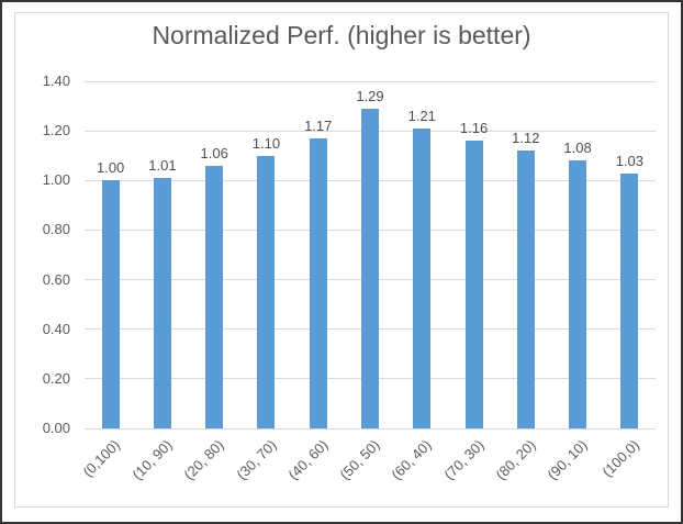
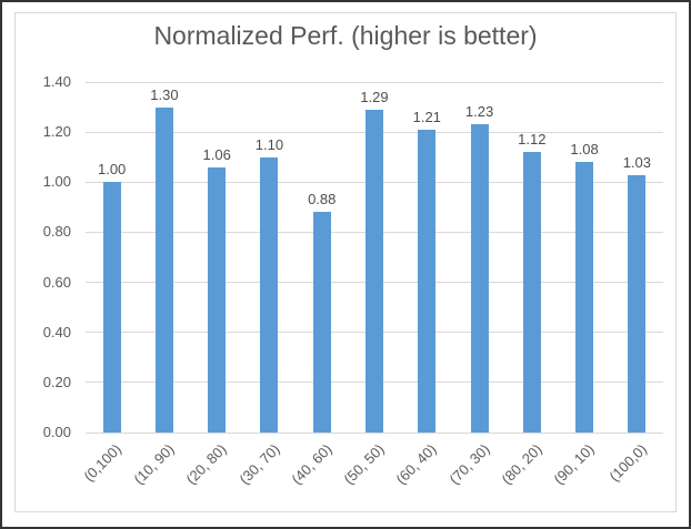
(10, 90): 1.01 -> 1.30
(40, 60): 1.17 -> 0.88
(70, 30): 1.16 -> 1.23
